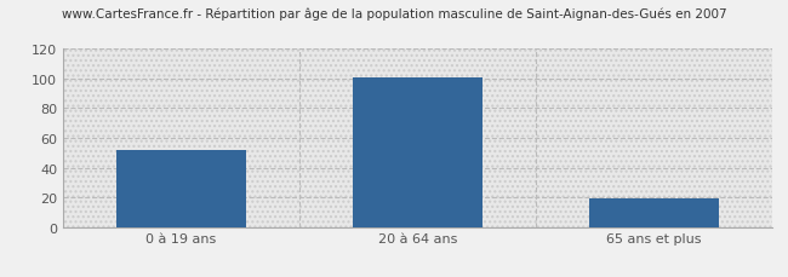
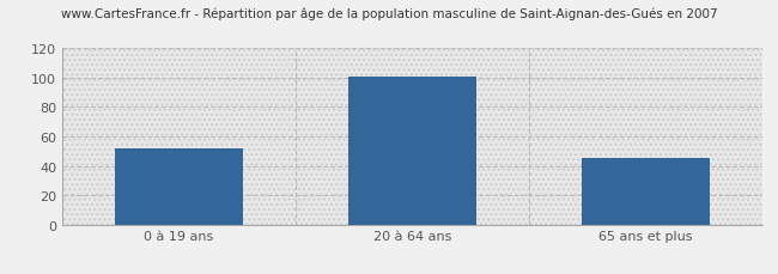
65 ans et plus: 19 -> 45
